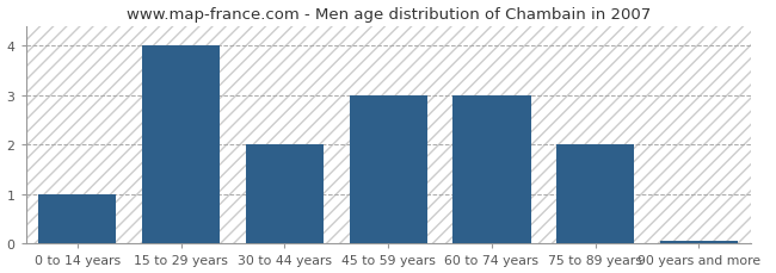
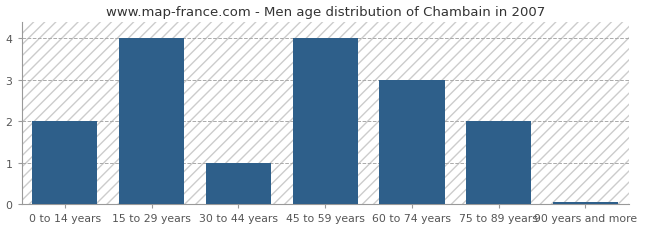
0 to 14 years: 1.00 -> 2.00
30 to 44 years: 2.00 -> 1.00
45 to 59 years: 3.00 -> 4.00
